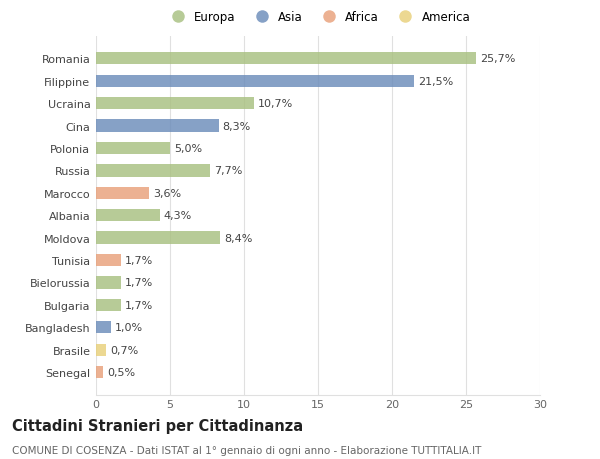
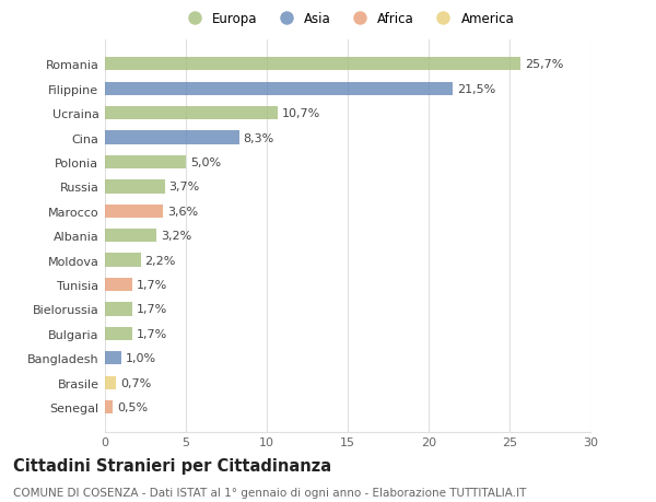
Russia: 7,7% -> 3,7%
Albania: 4,3% -> 3,2%
Moldova: 8,4% -> 2,2%
